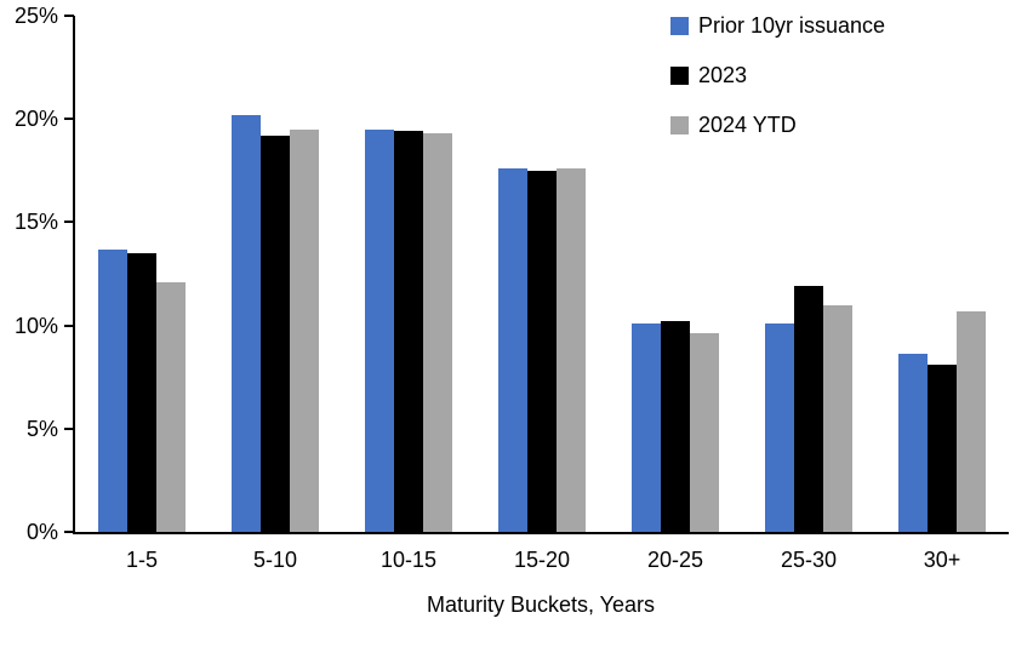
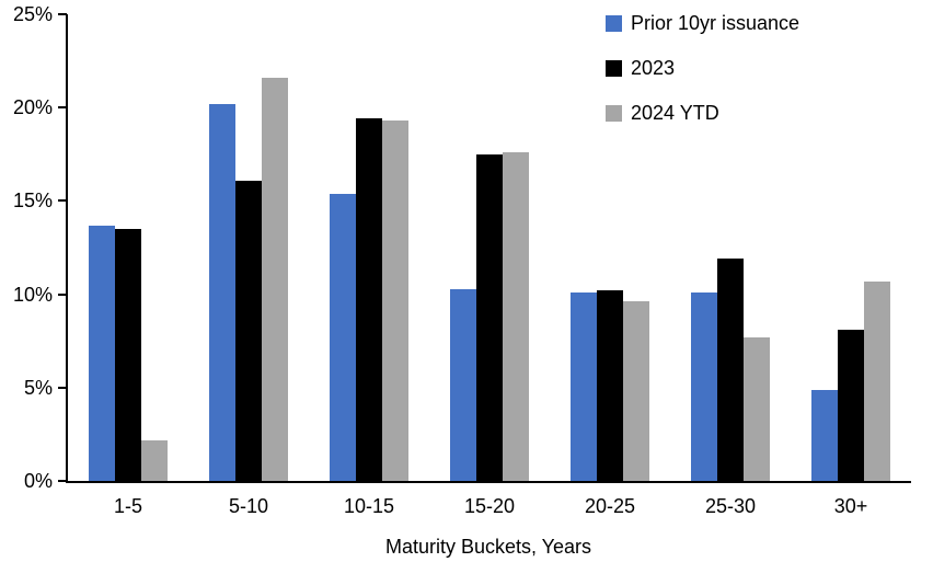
2024 YTD/1-5: 12.1% -> 2.2%
2023/5-10: 19.2% -> 16.1%
2024 YTD/5-10: 19.5% -> 21.6%
Prior 10yr issuance/10-15: 19.5% -> 15.4%
Prior 10yr issuance/15-20: 17.6% -> 10.3%
2024 YTD/25-30: 11.0% -> 7.7%
Prior 10yr issuance/30+: 8.6% -> 4.9%
